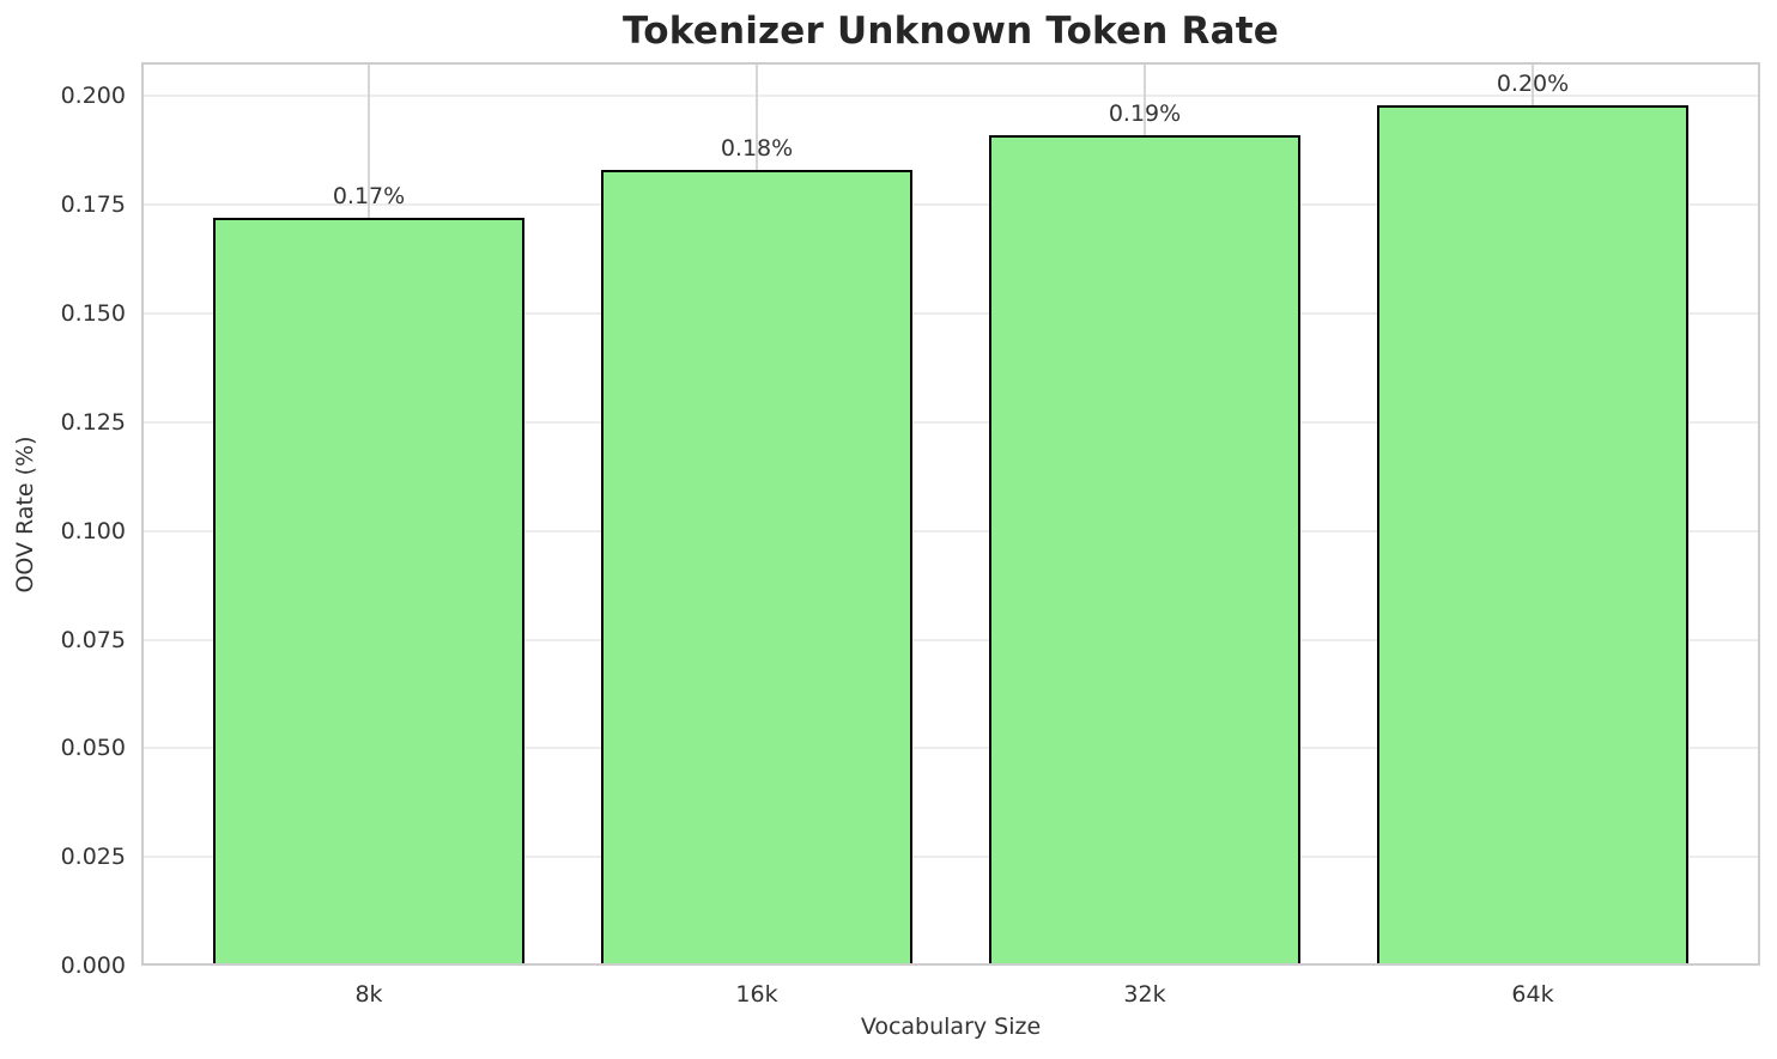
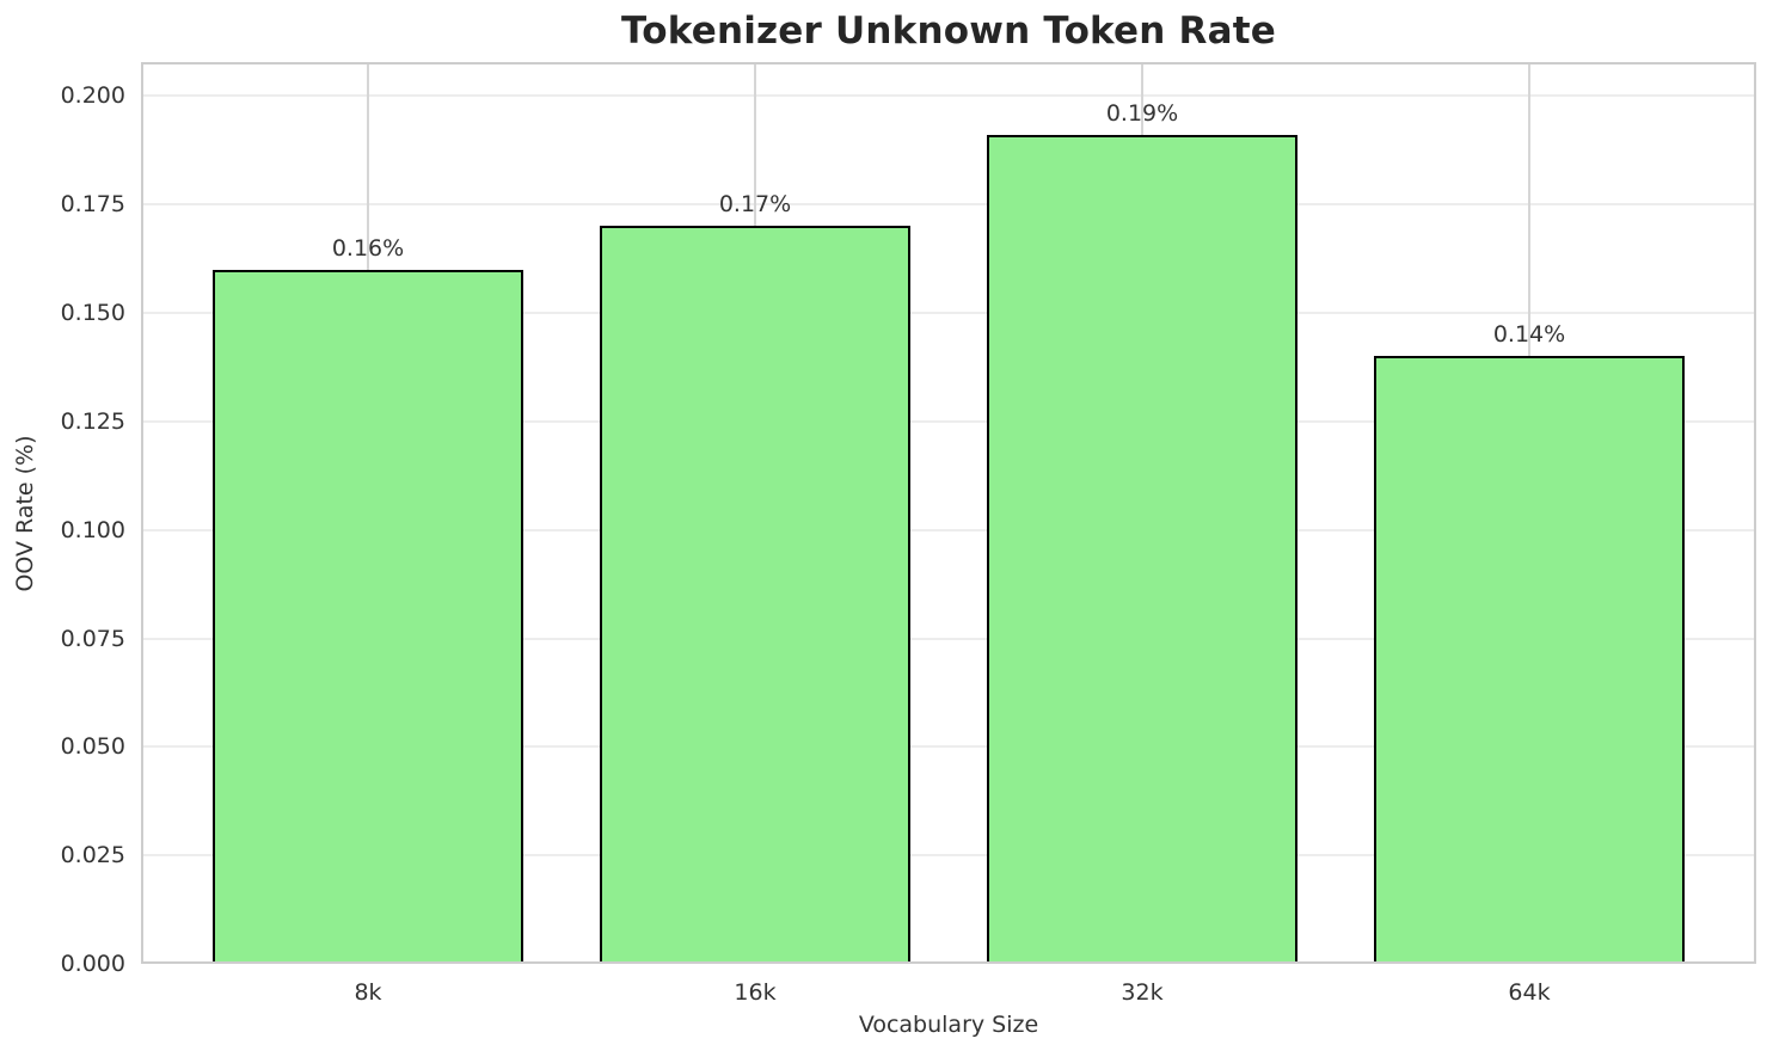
8k: 0.17% -> 0.16%
16k: 0.18% -> 0.17%
64k: 0.20% -> 0.14%
